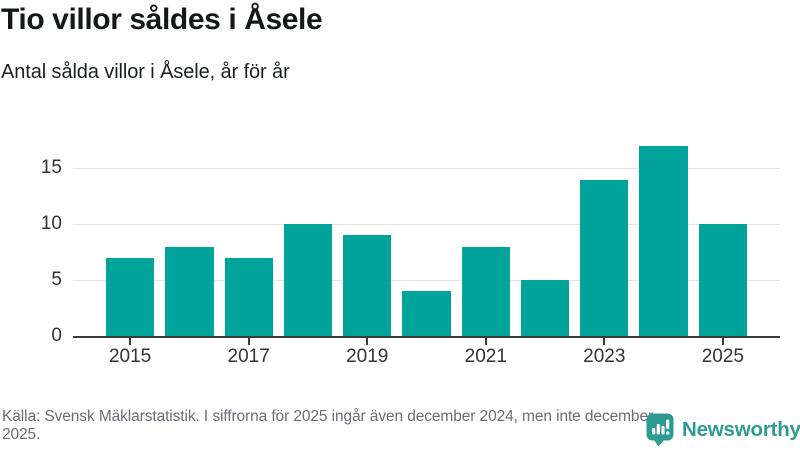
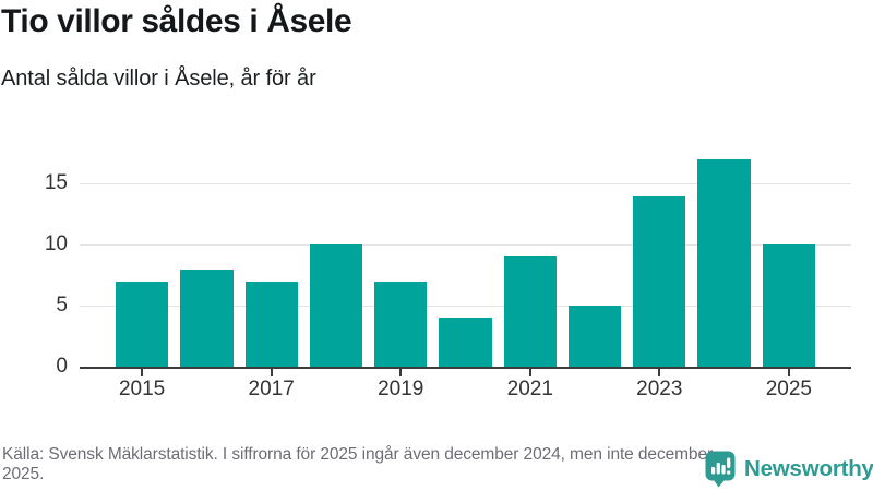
2019: 9 -> 7
2021: 8 -> 9
